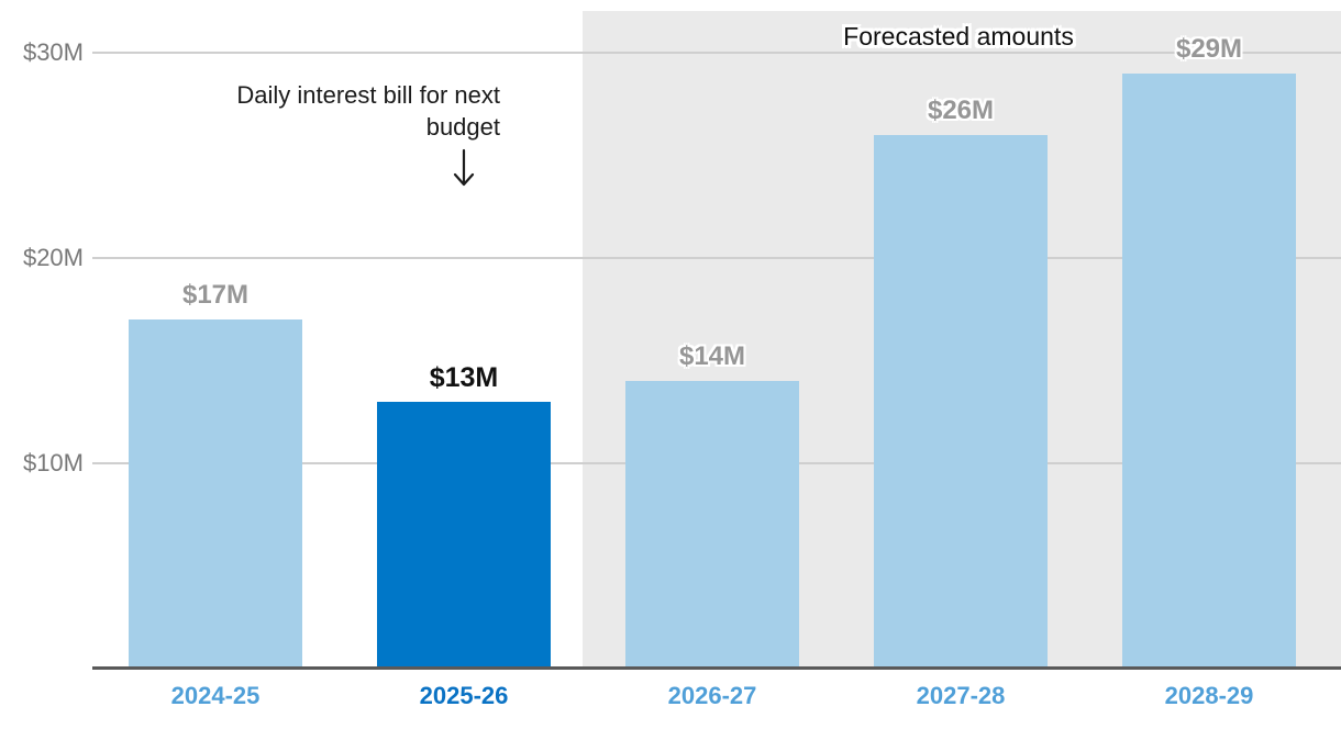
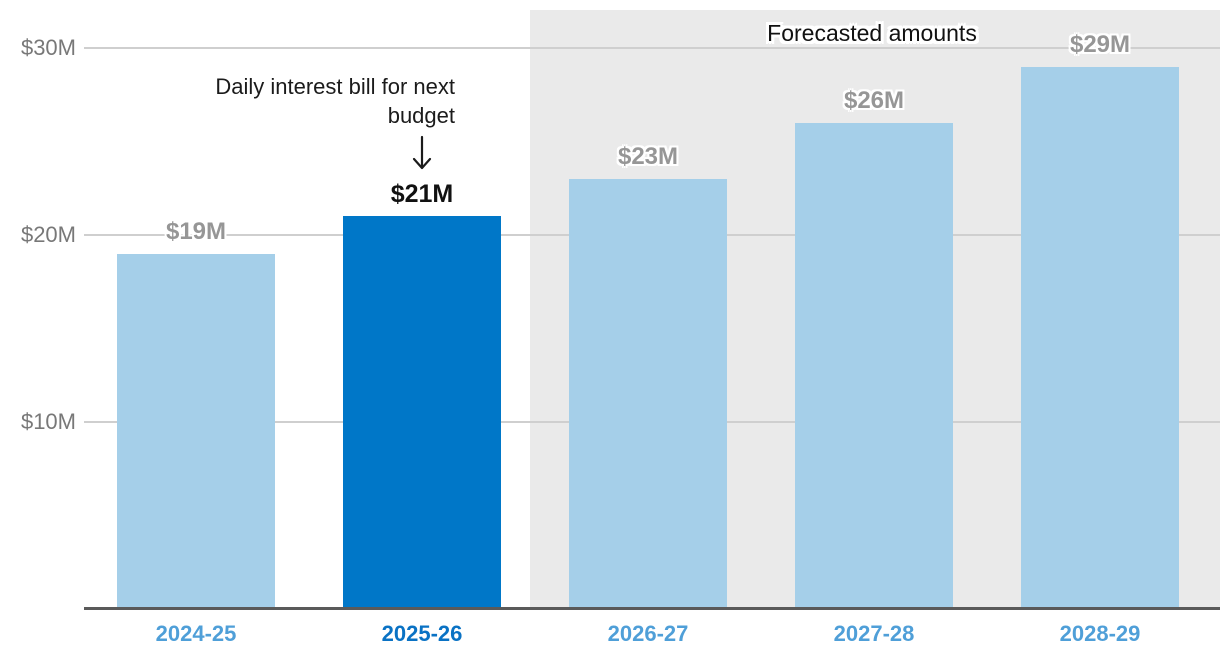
2024-25: $17M -> $19M
2025-26: $13M -> $21M
2026-27: $14M -> $23M
